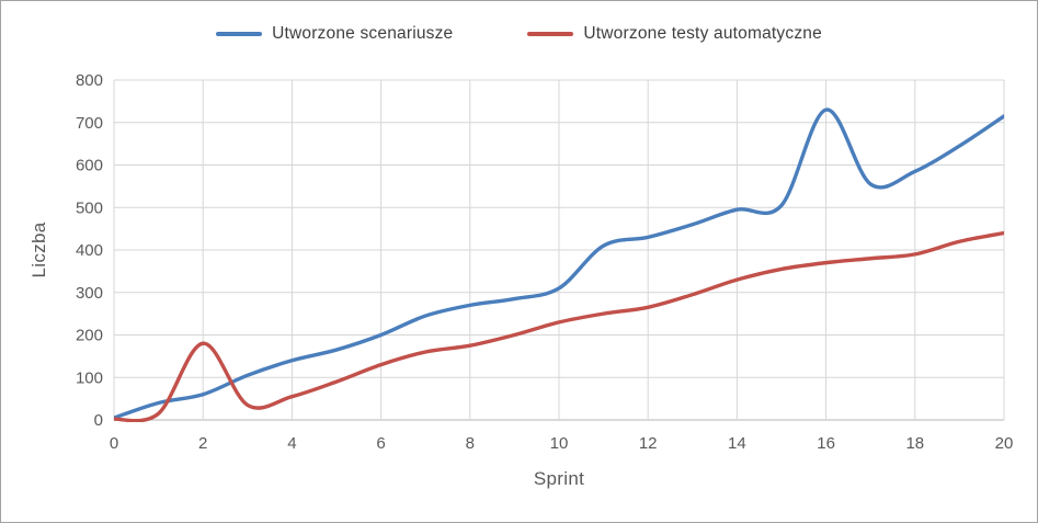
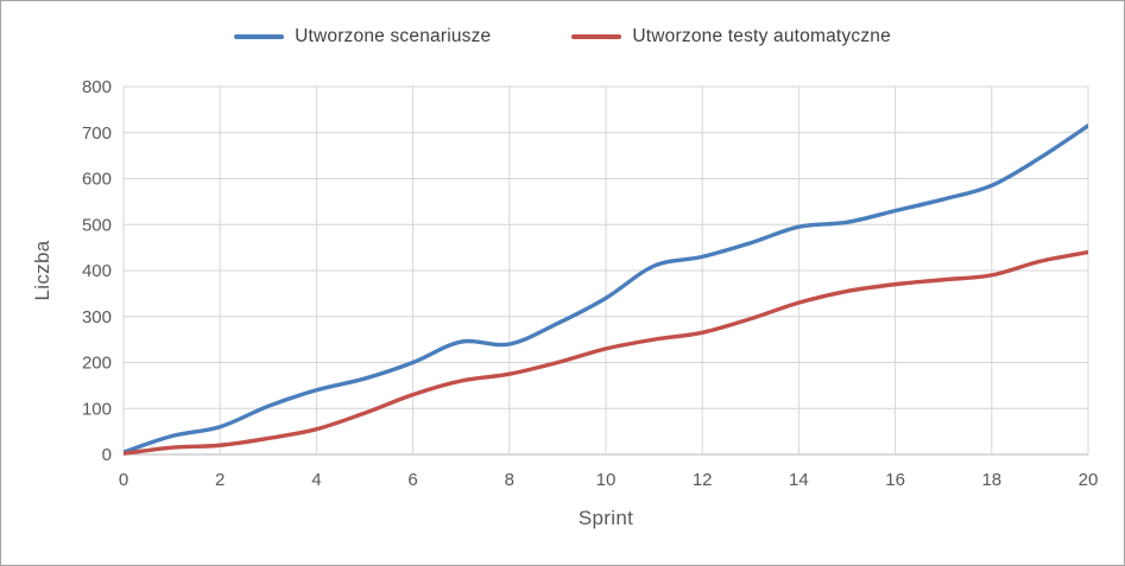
Utworzone testy automatyczne/2: 180 -> 20
Utworzone scenariusze/8: 270 -> 240
Utworzone scenariusze/10: 310 -> 340
Utworzone scenariusze/16: 730 -> 530
